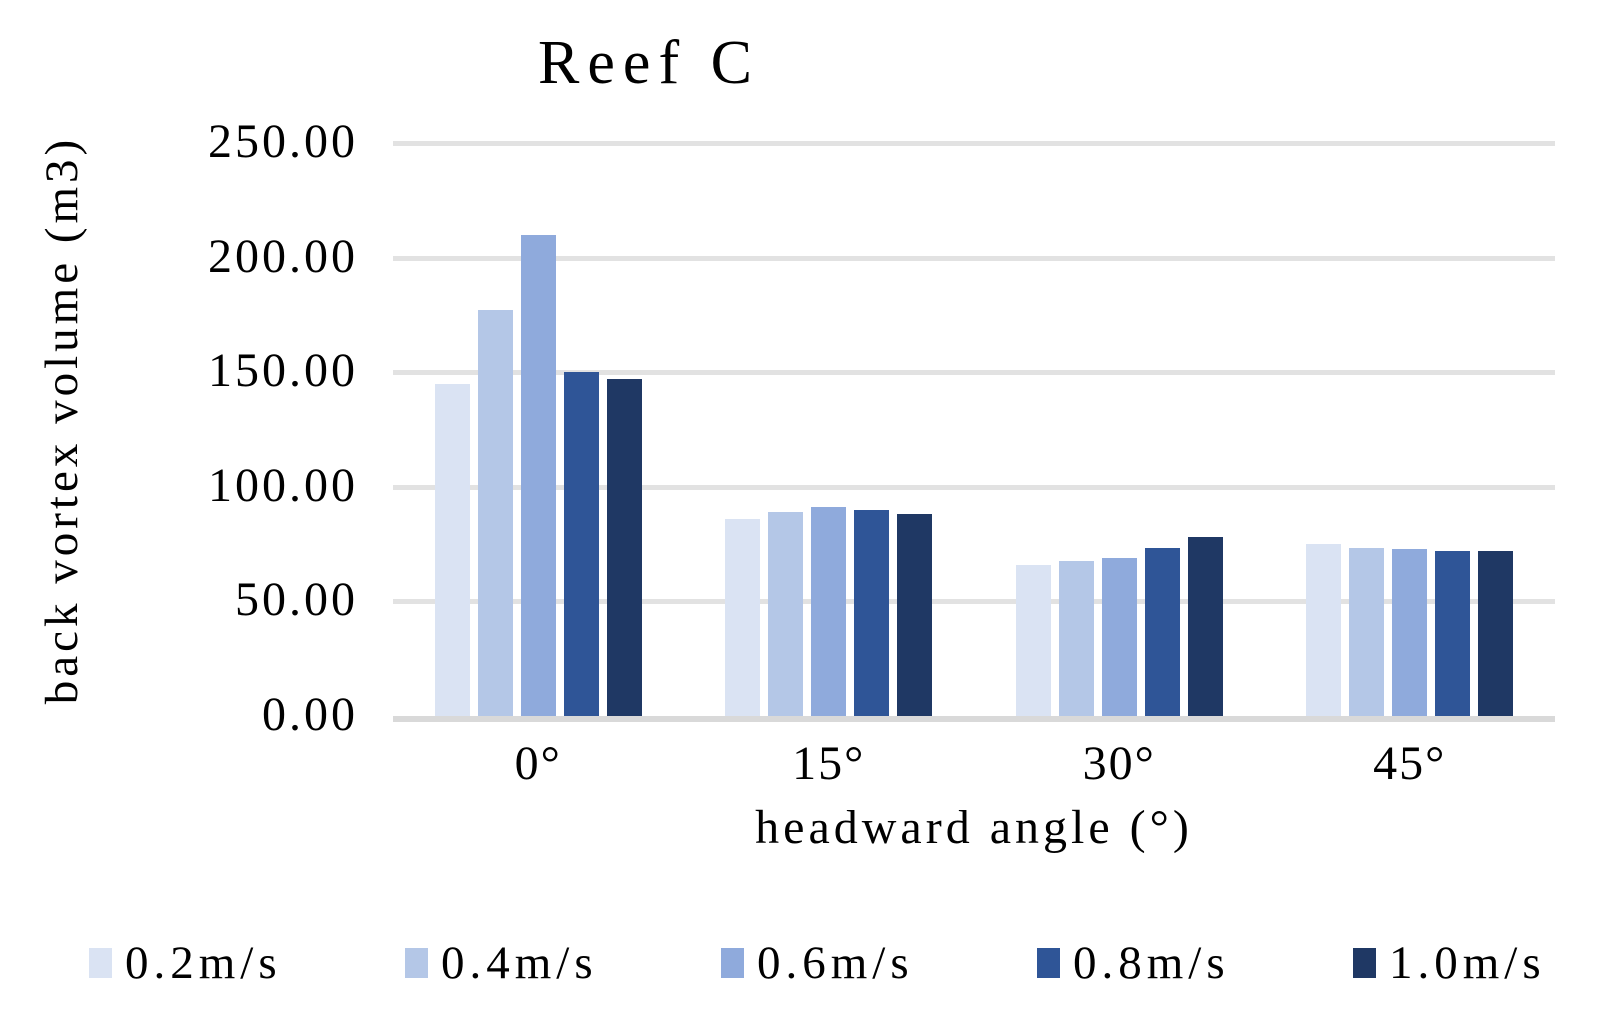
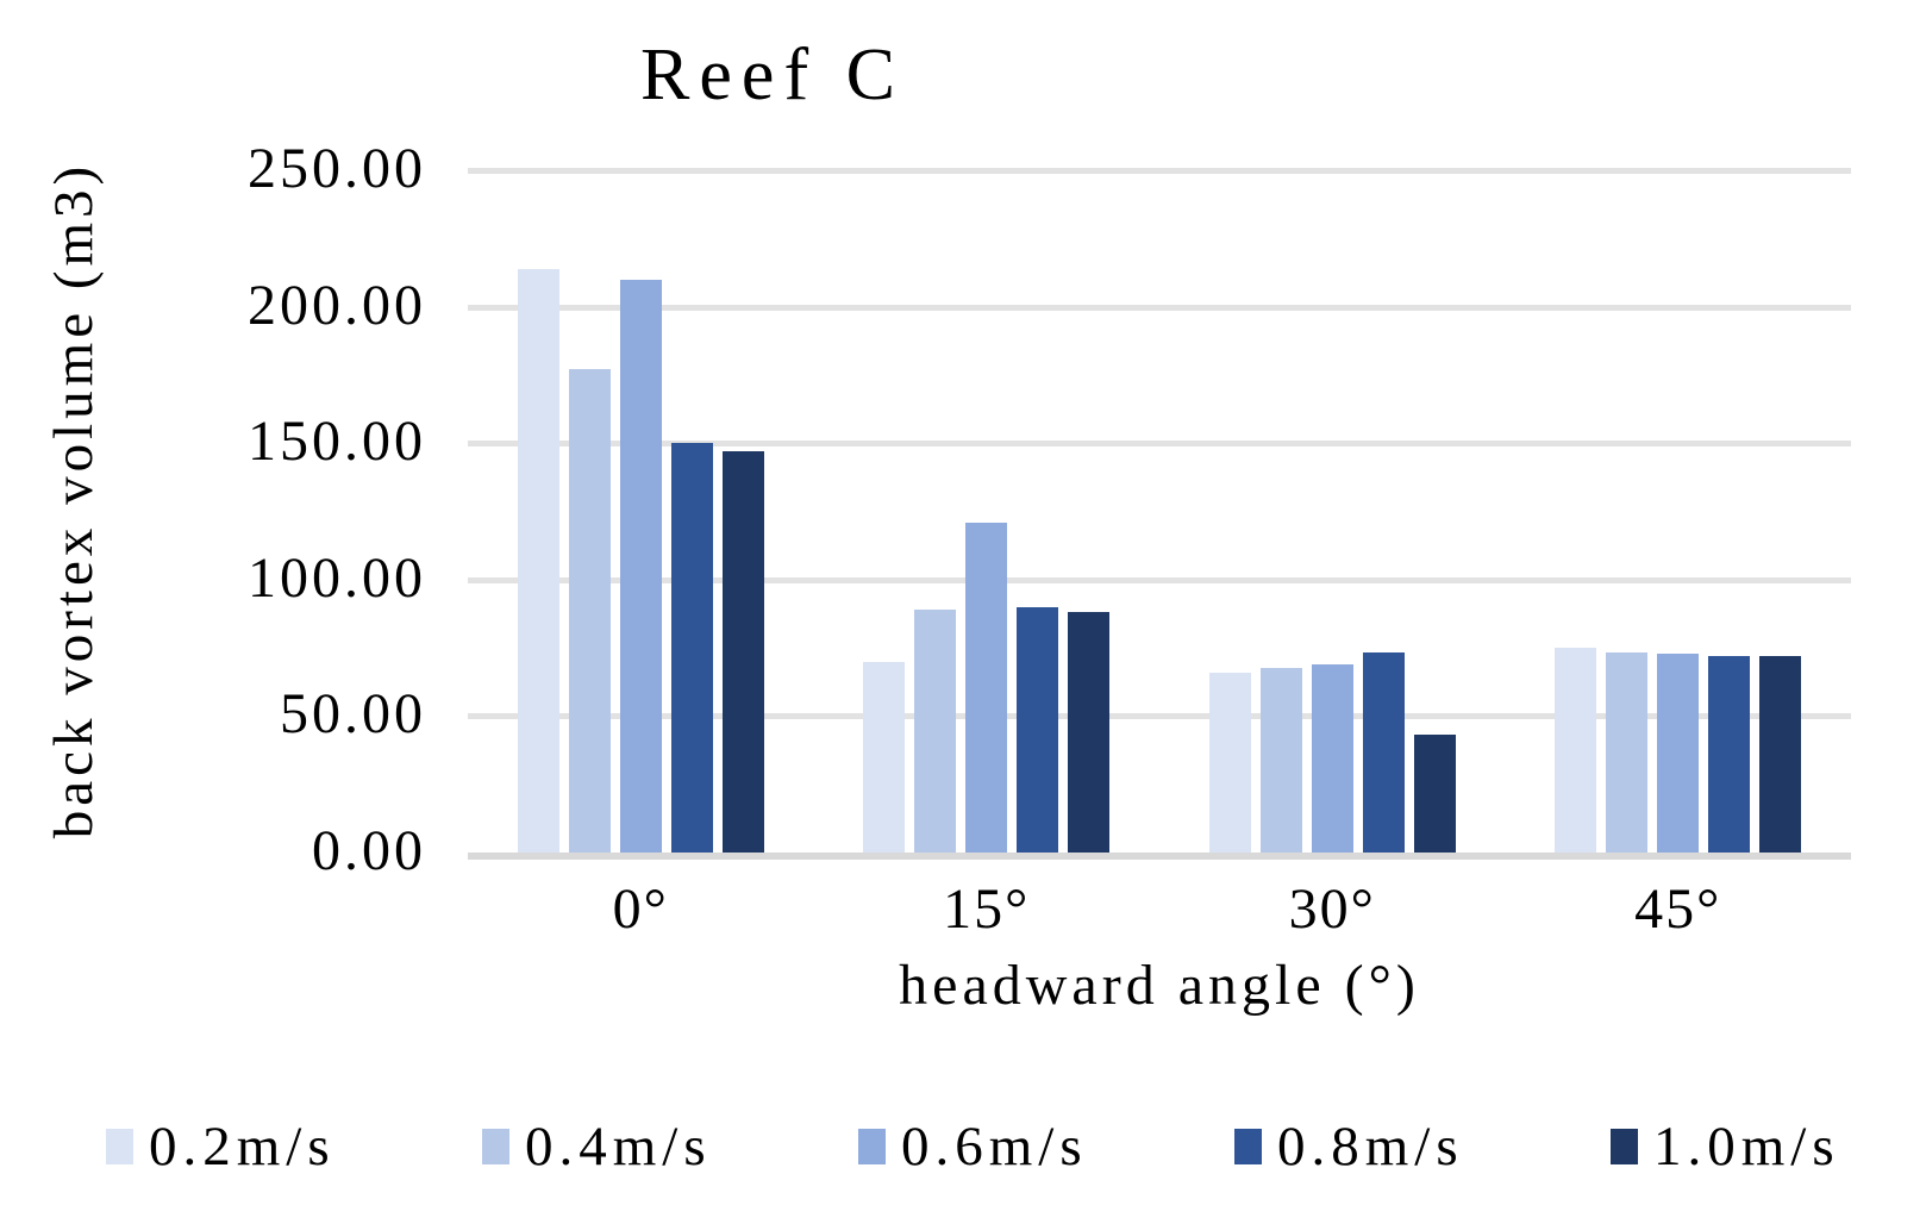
0.2m/s/0°: 145 -> 214
0.2m/s/15°: 86 -> 70
0.6m/s/15°: 91 -> 121
1.0m/s/30°: 78 -> 43
